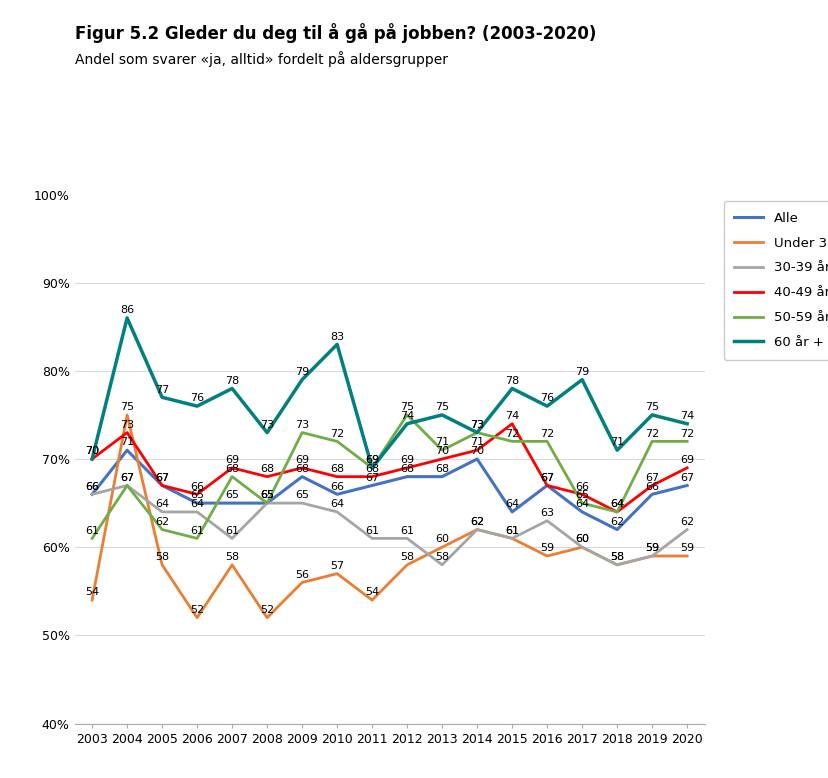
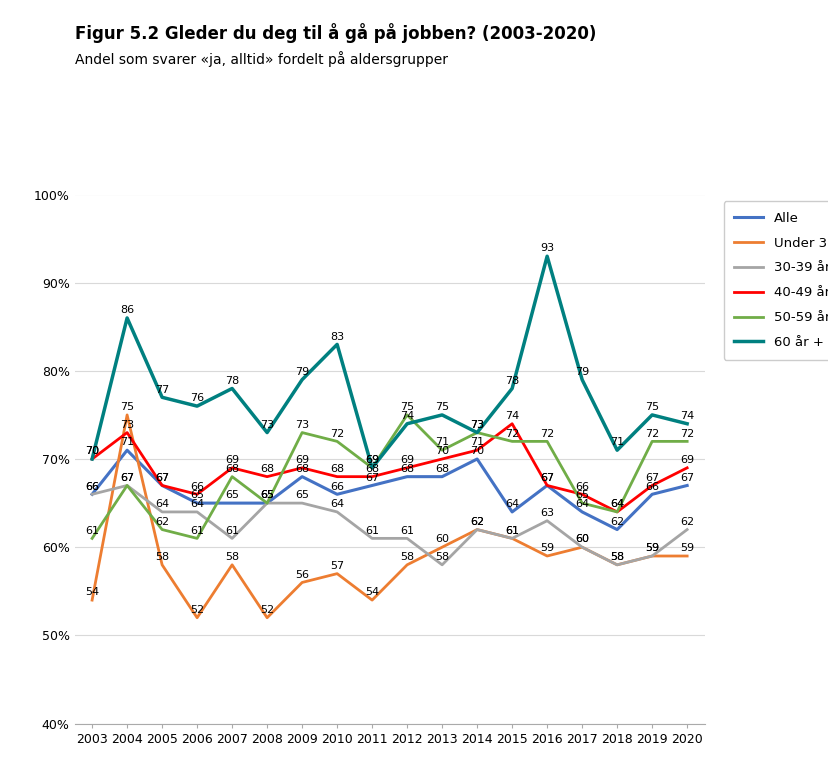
60 år +/2016: 76 -> 93
